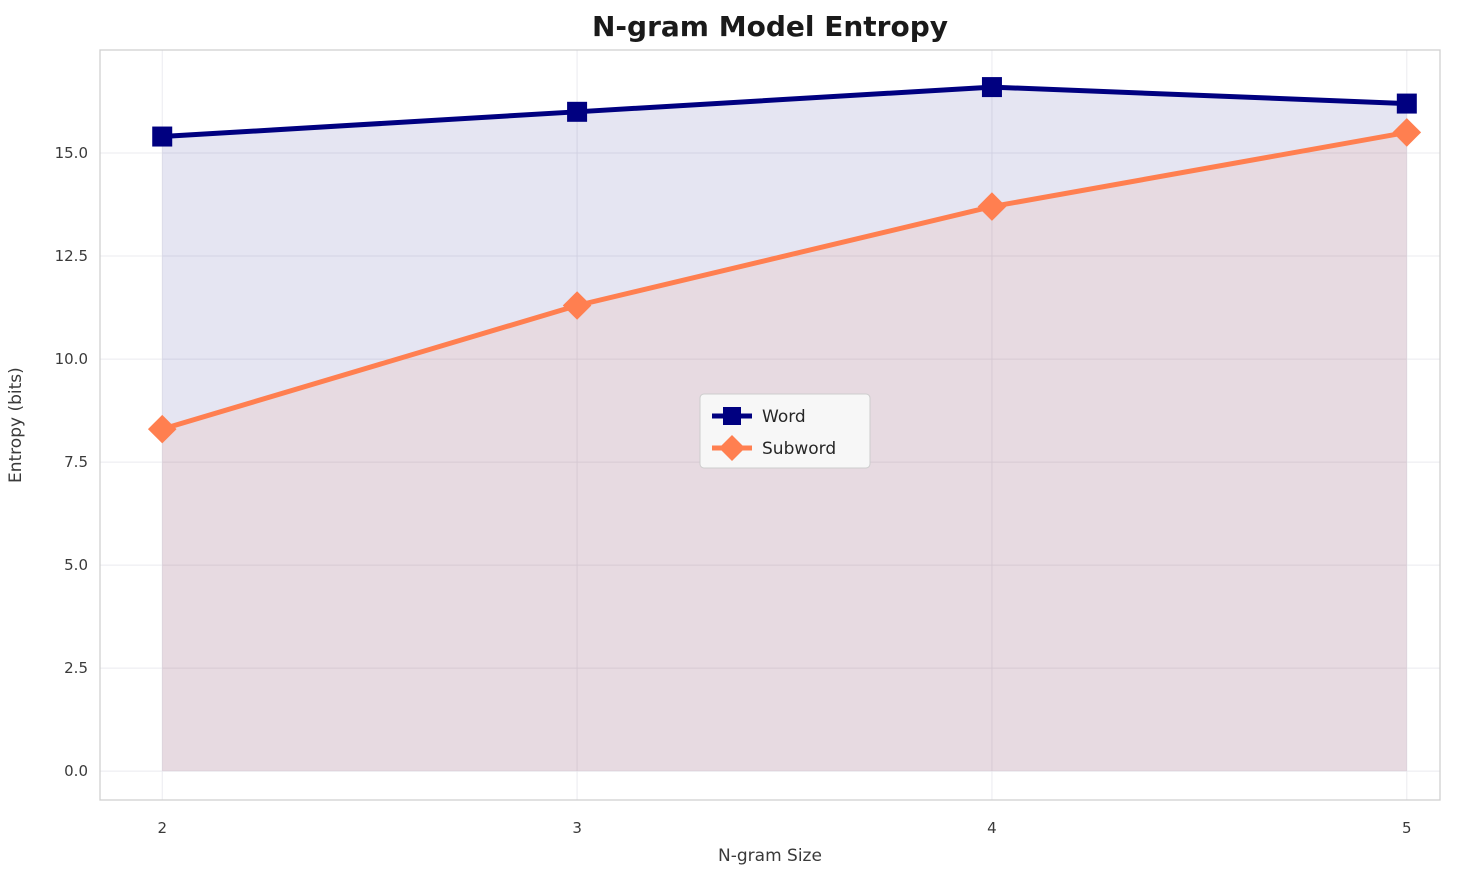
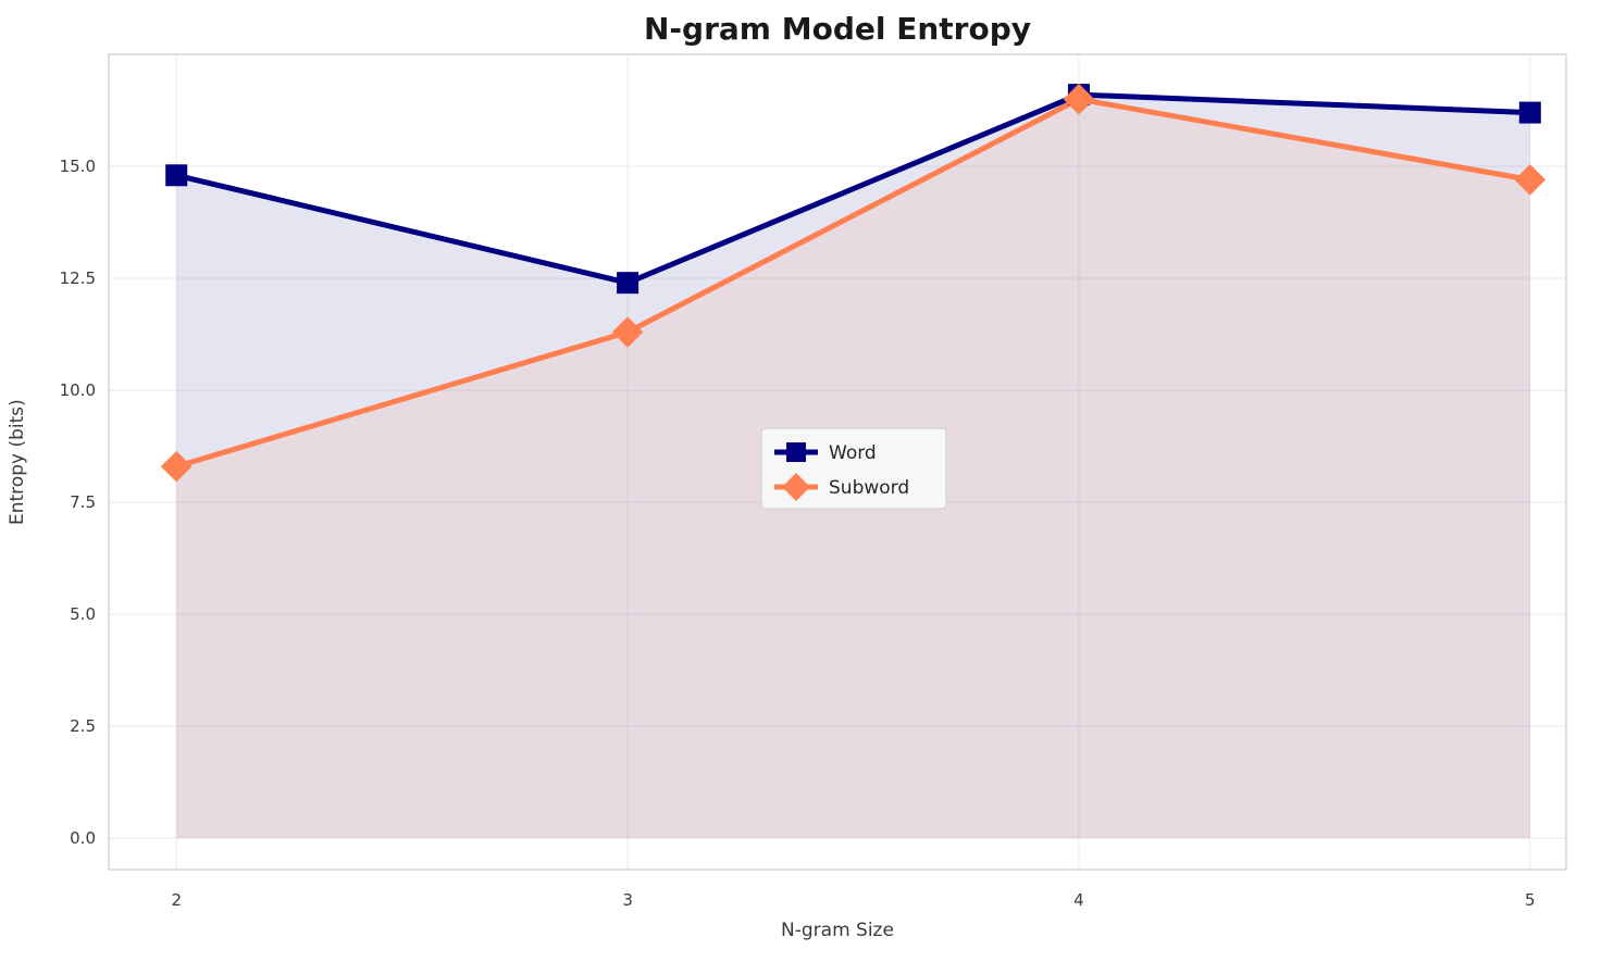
Word/2: 15.4 -> 14.8
Word/3: 16.0 -> 12.4
Subword/4: 13.7 -> 16.5
Subword/5: 15.5 -> 14.7
